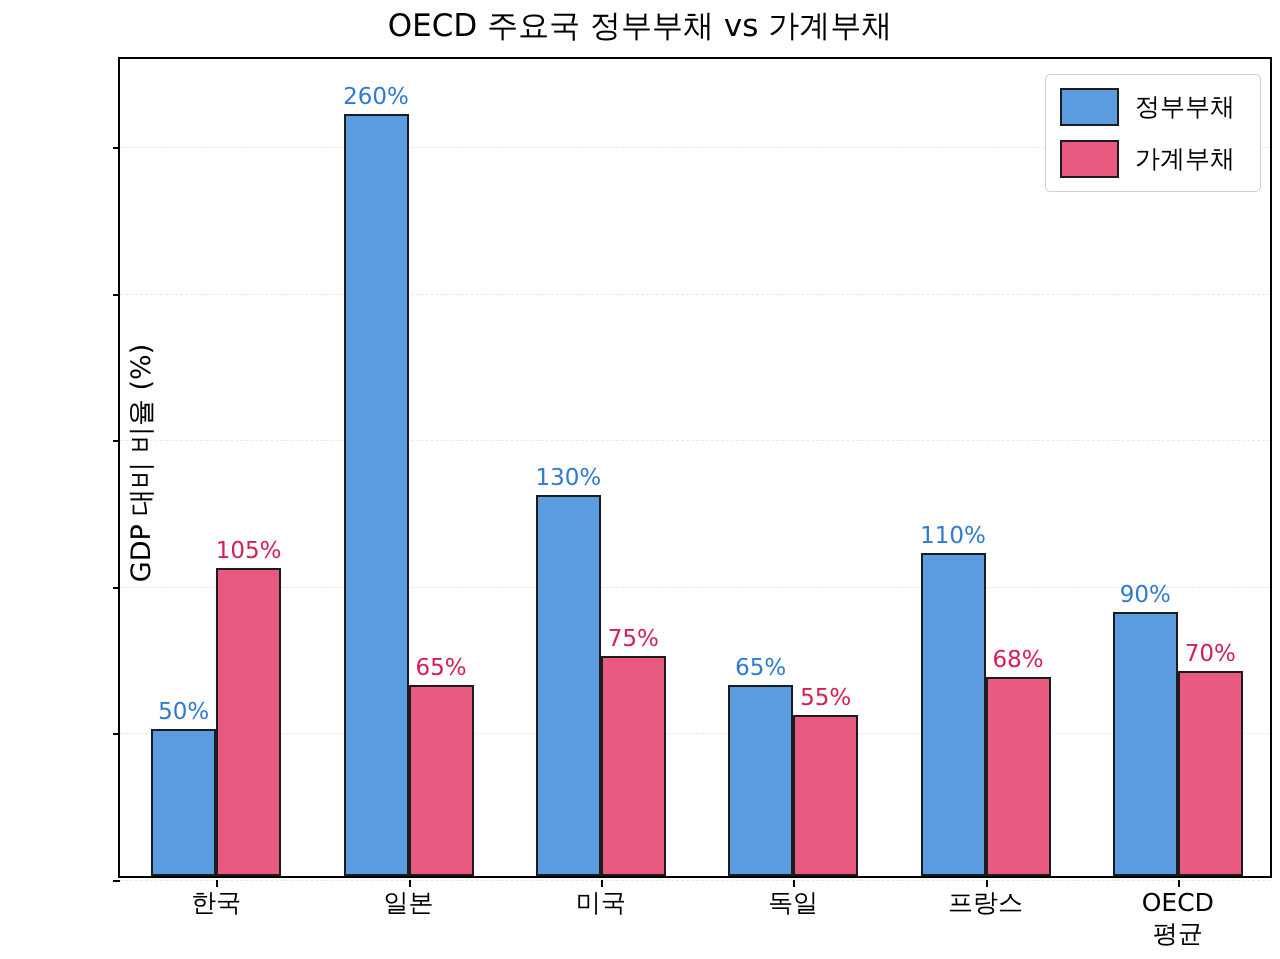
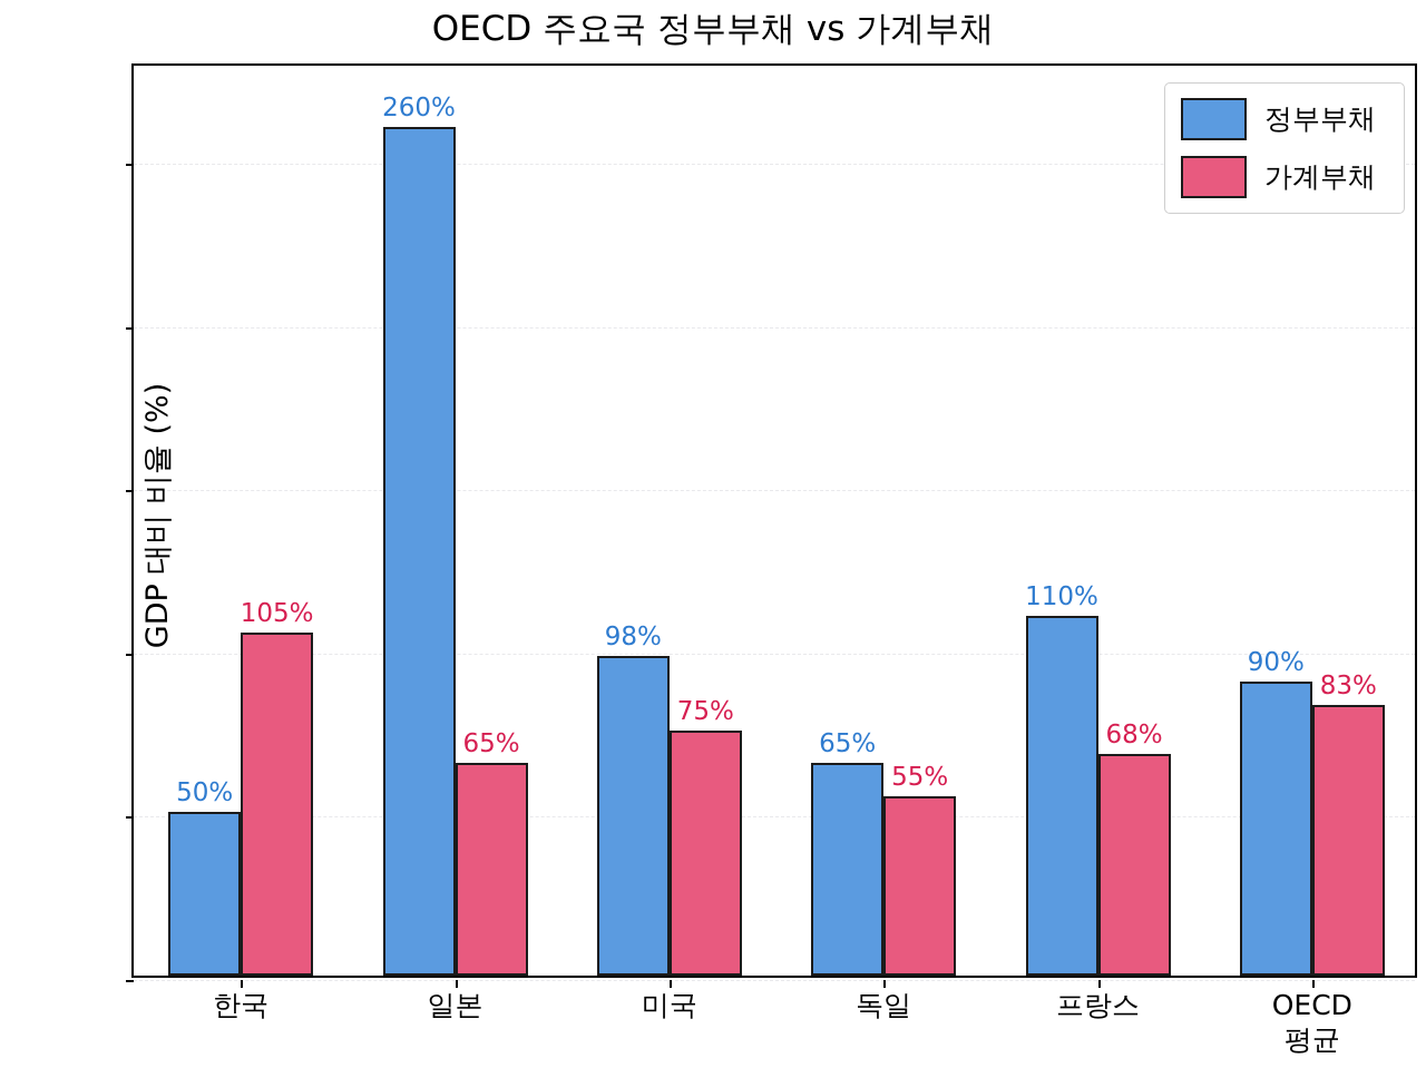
정부부채/미국: 130% -> 98%
가계부채/OECD 평균: 70% -> 83%
